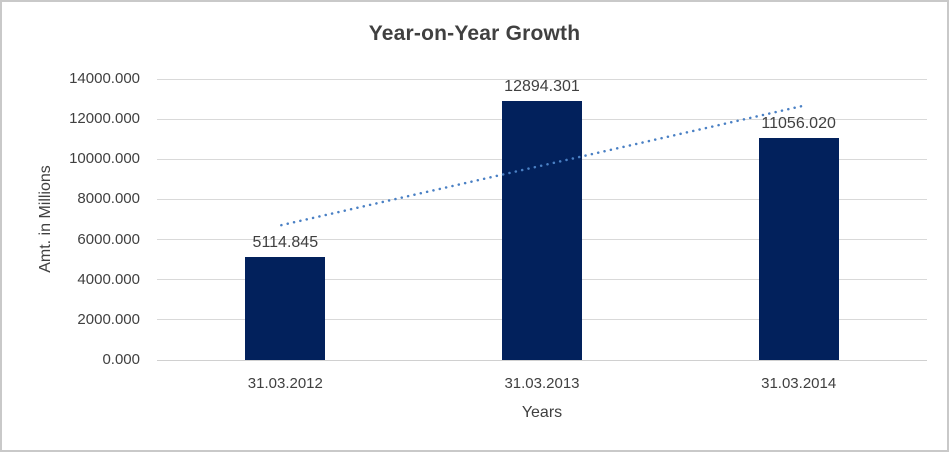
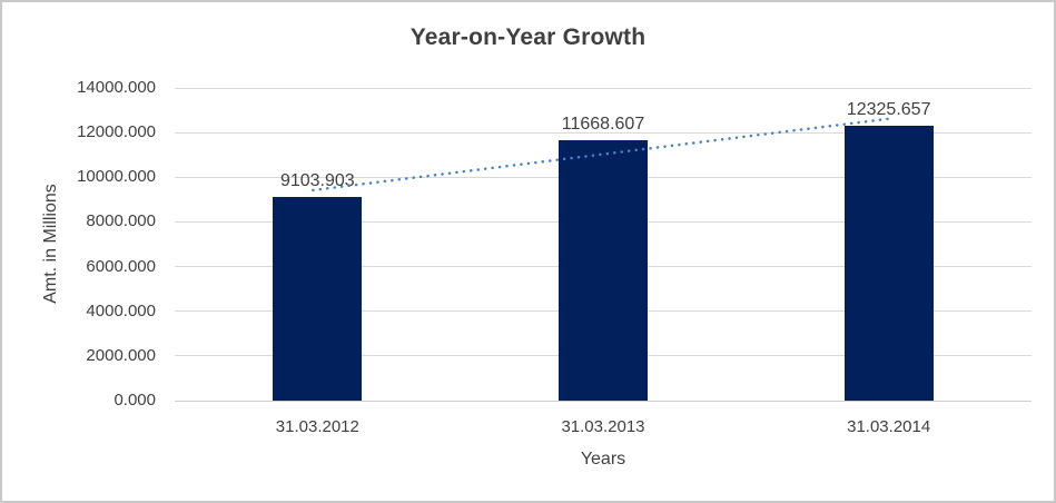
31.03.2012: 5114.845 -> 9103.903
31.03.2013: 12894.301 -> 11668.607
31.03.2014: 11056.020 -> 12325.657
